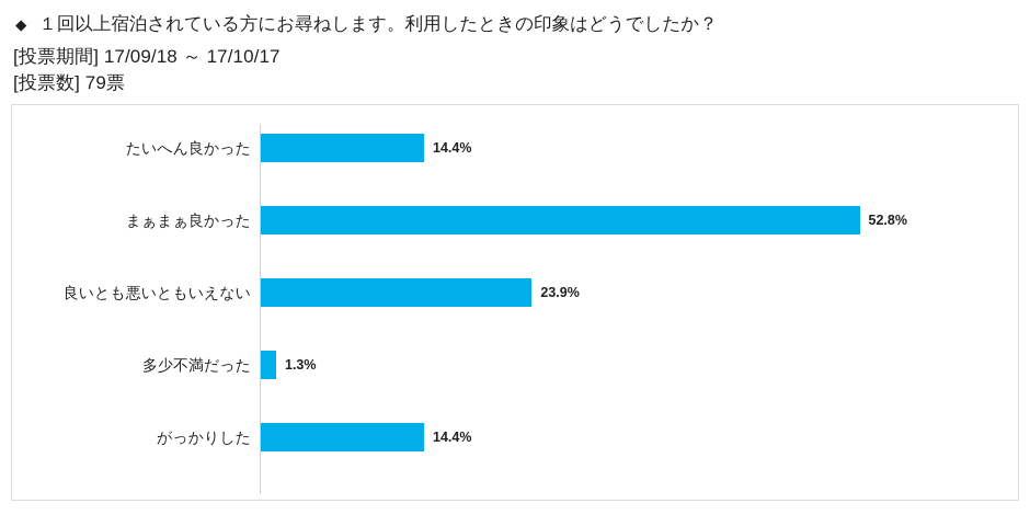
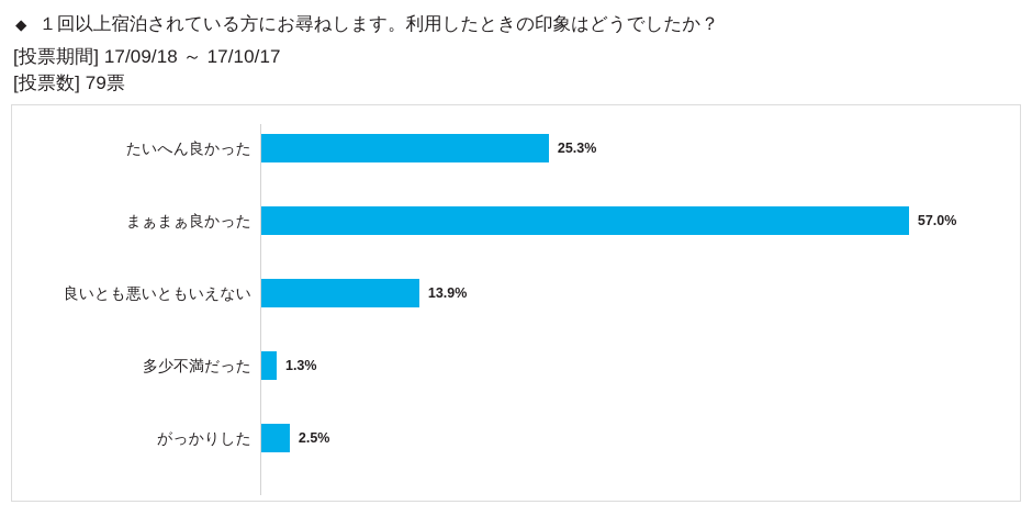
たいへん良かった: 14.4% -> 25.3%
まぁまぁ良かった: 52.8% -> 57.0%
良いとも悪いともいえない: 23.9% -> 13.9%
がっかりした: 14.4% -> 2.5%
